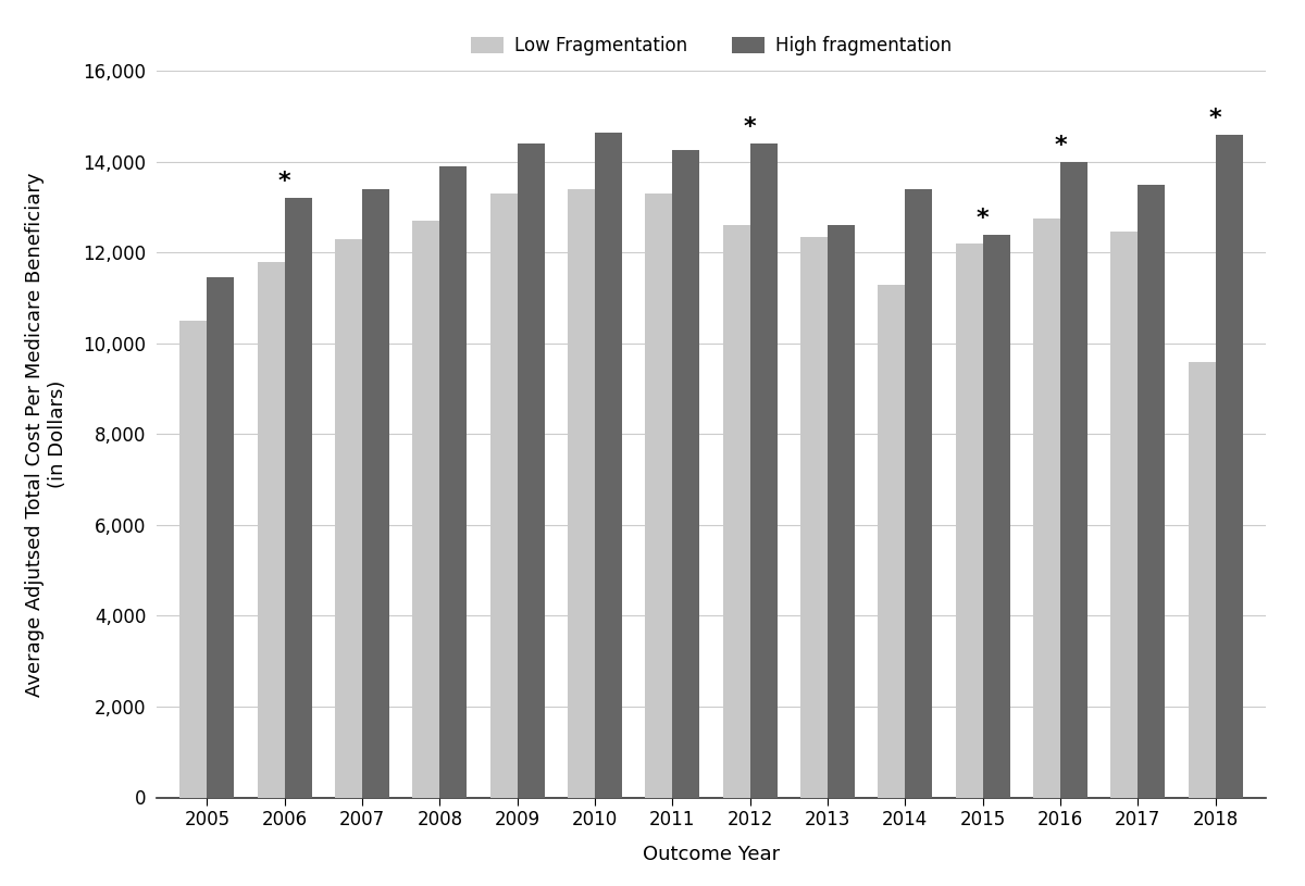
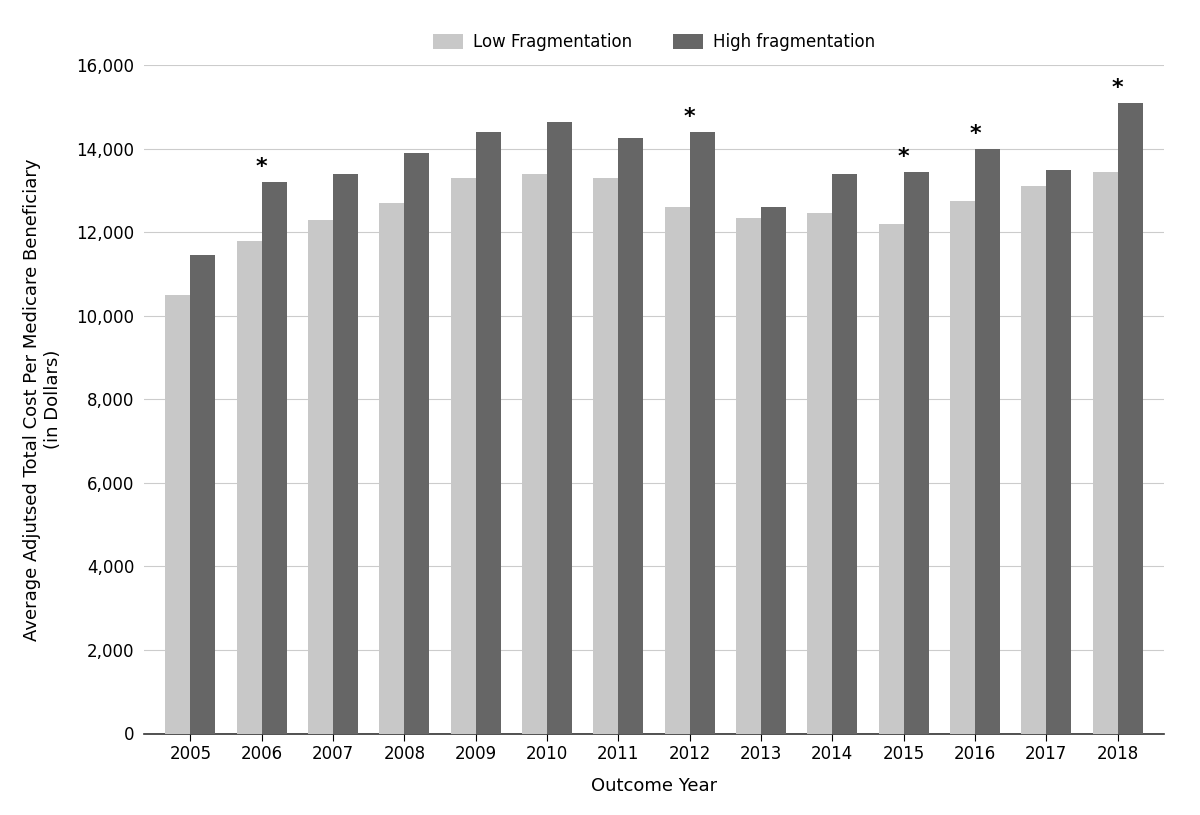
Low Fragmentation/2014: 11,300 -> 12,450
High fragmentation/2015: 12,400 -> 13,450
Low Fragmentation/2017: 12,450 -> 13,100
Low Fragmentation/2018: 9,600 -> 13,450
High fragmentation/2018: 14,600 -> 15,100
